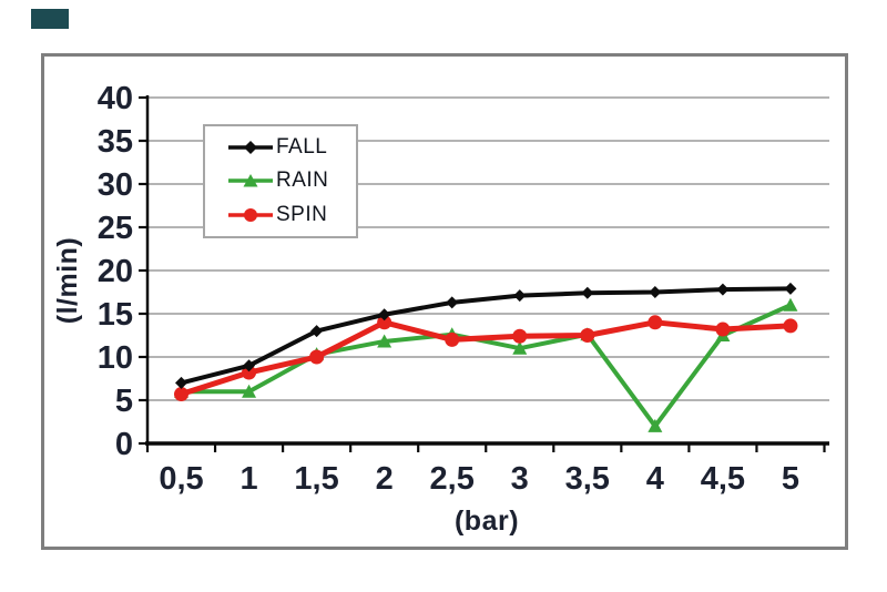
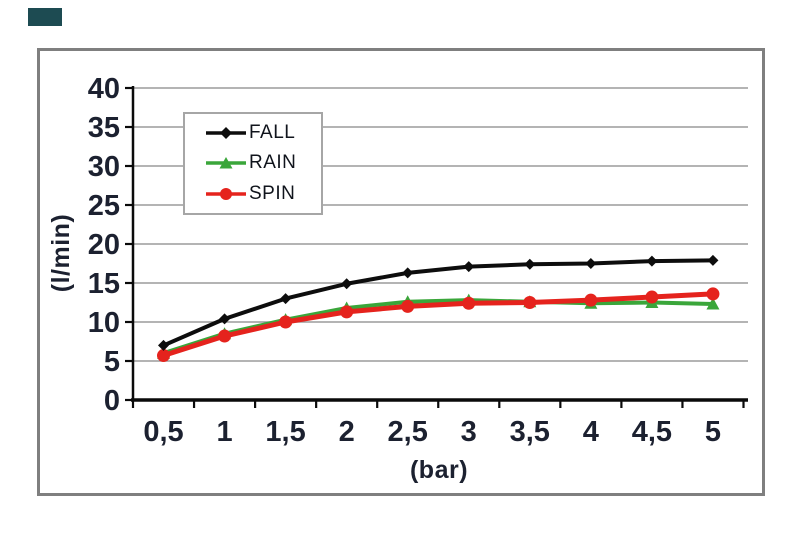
FALL/1: 9 -> 10
RAIN/1: 6 -> 8
SPIN/2: 14 -> 11
RAIN/3: 11 -> 13
RAIN/4: 2 -> 12
SPIN/4: 14 -> 13
RAIN/5: 16 -> 12
